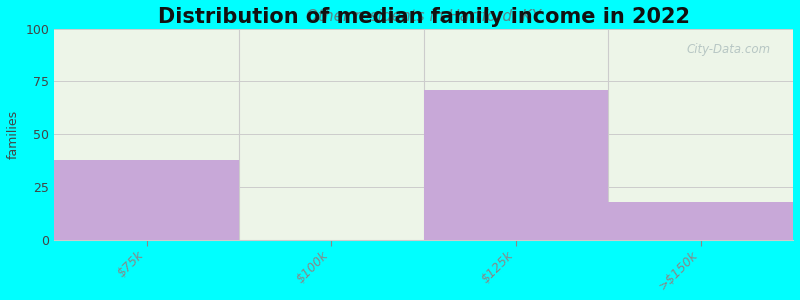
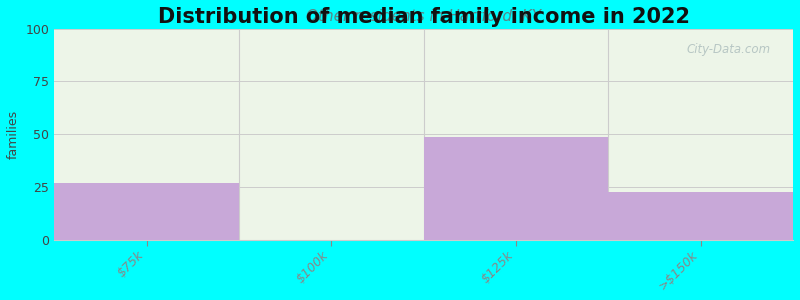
$75k: 38 -> 27
$125k: 71 -> 49
>$150k: 18 -> 23
